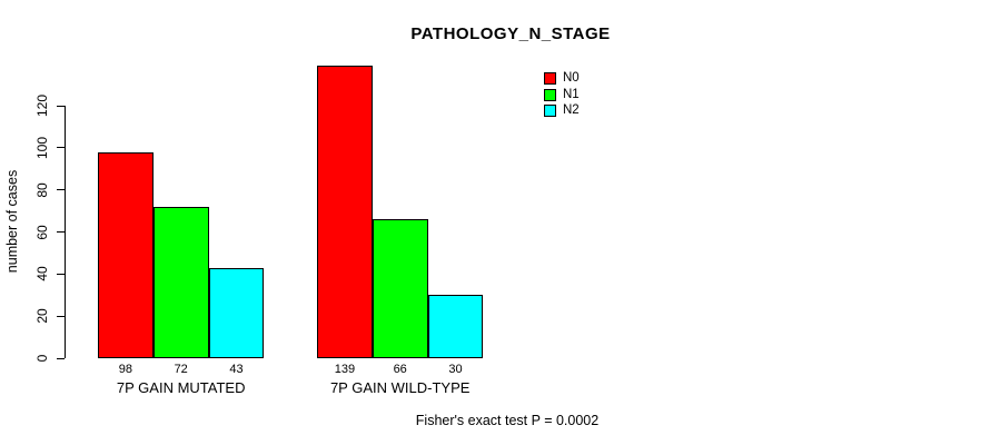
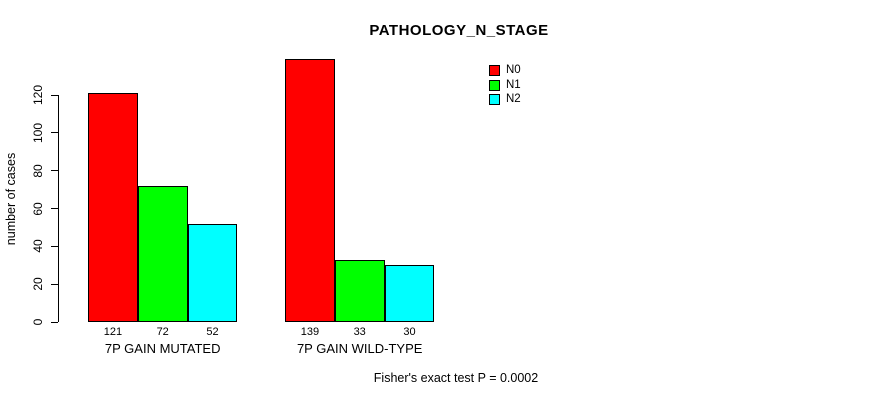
N0/7P GAIN MUTATED: 98 -> 121
N2/7P GAIN MUTATED: 43 -> 52
N1/7P GAIN WILD-TYPE: 66 -> 33
